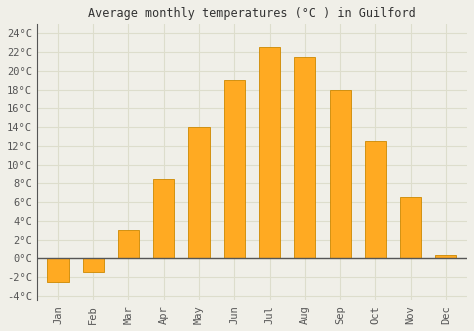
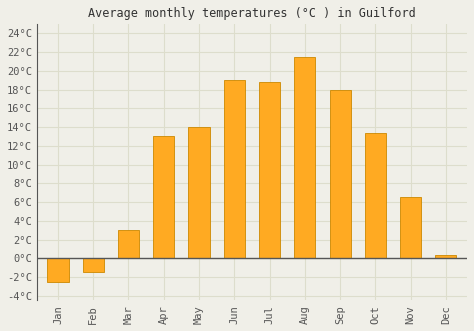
Apr: 8.5°C -> 13.0°C
Jul: 22.5°C -> 18.8°C
Oct: 12.5°C -> 13.4°C
